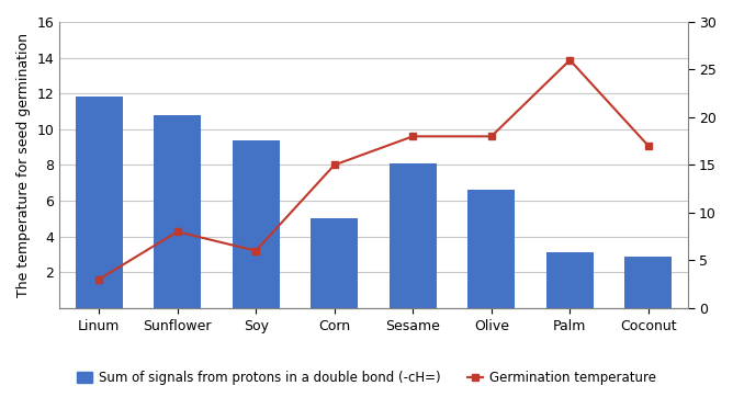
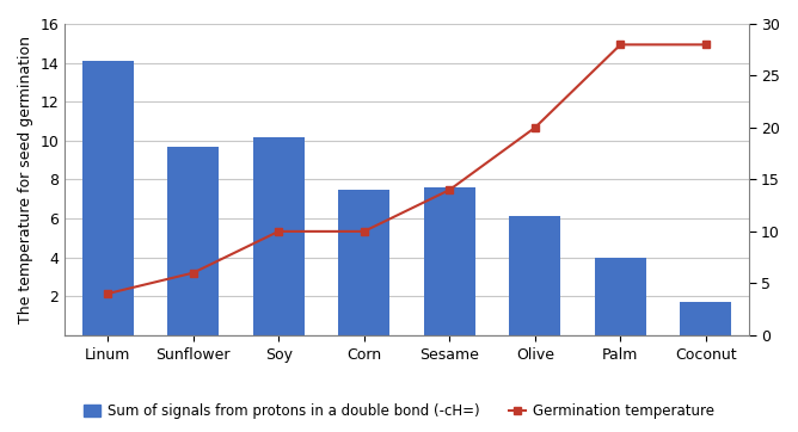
Sum of signals from protons in a double bond (-cH=)/Linum: 11.8 -> 14.1
Germination temperature/Linum: 3 -> 4
Sum of signals from protons in a double bond (-cH=)/Sunflower: 10.8 -> 9.7
Germination temperature/Sunflower: 8 -> 6
Sum of signals from protons in a double bond (-cH=)/Soy: 9.4 -> 10.2
Germination temperature/Soy: 6 -> 10
Sum of signals from protons in a double bond (-cH=)/Corn: 5.0 -> 7.5
Germination temperature/Corn: 15 -> 10
Sum of signals from protons in a double bond (-cH=)/Sesame: 8.1 -> 7.6
Germination temperature/Sesame: 18 -> 14
Sum of signals from protons in a double bond (-cH=)/Olive: 6.6 -> 6.1
Germination temperature/Olive: 18 -> 20
Sum of signals from protons in a double bond (-cH=)/Palm: 3.1 -> 4.0
Germination temperature/Palm: 26 -> 28
Sum of signals from protons in a double bond (-cH=)/Coconut: 2.9 -> 1.7
Germination temperature/Coconut: 17 -> 28
